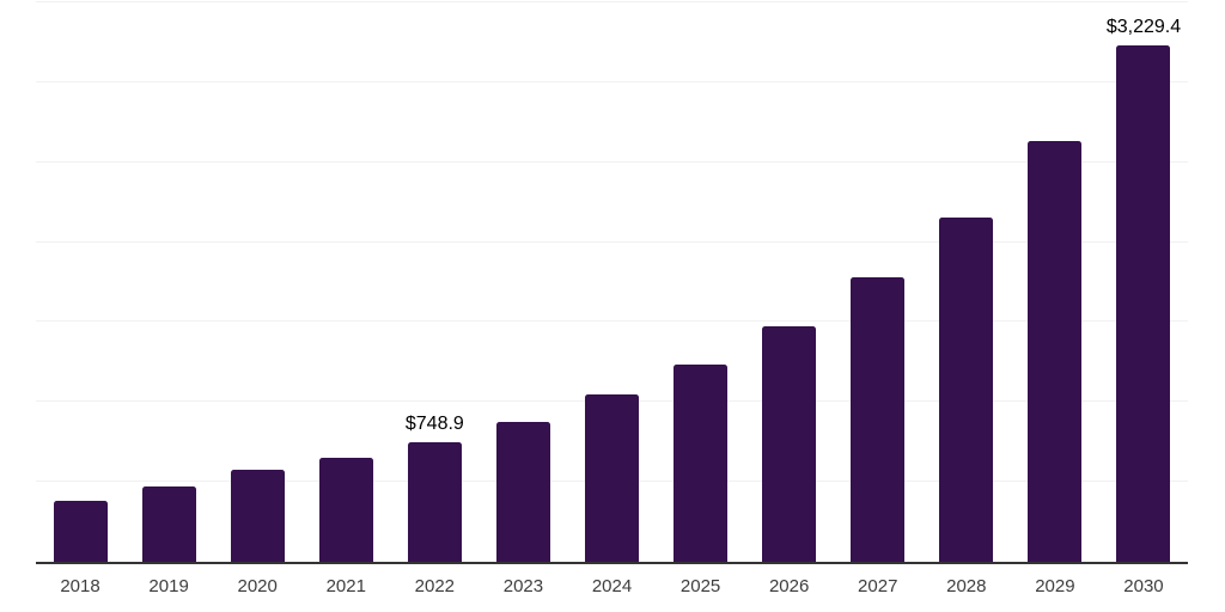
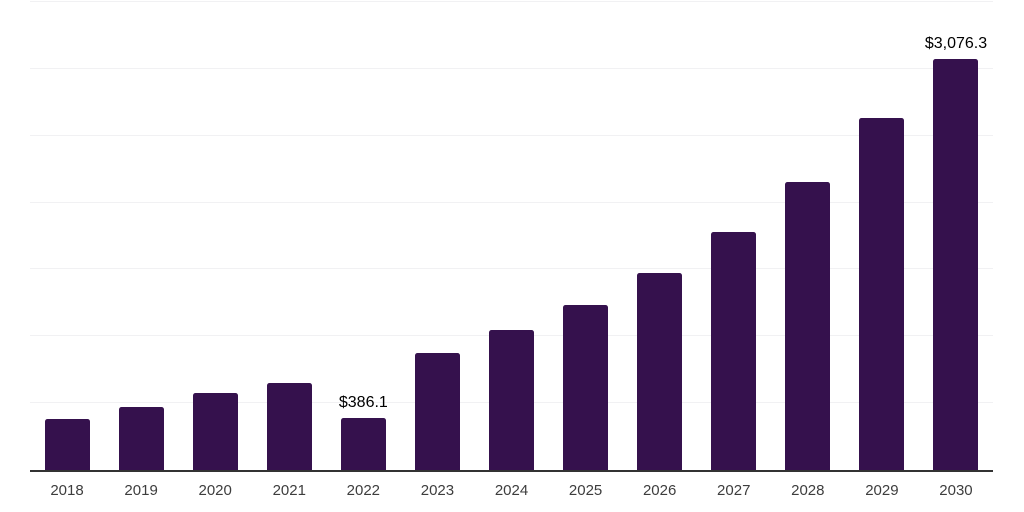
2022: $748.9 -> $386.1
2030: $3,229.4 -> $3,076.3
